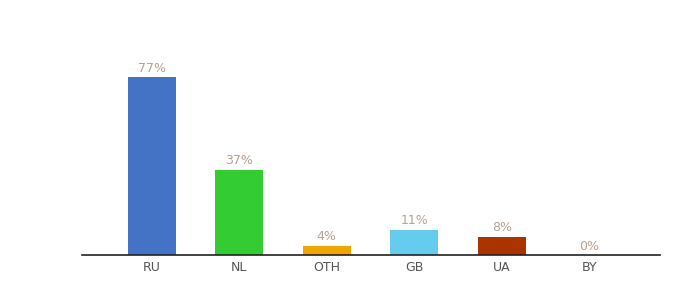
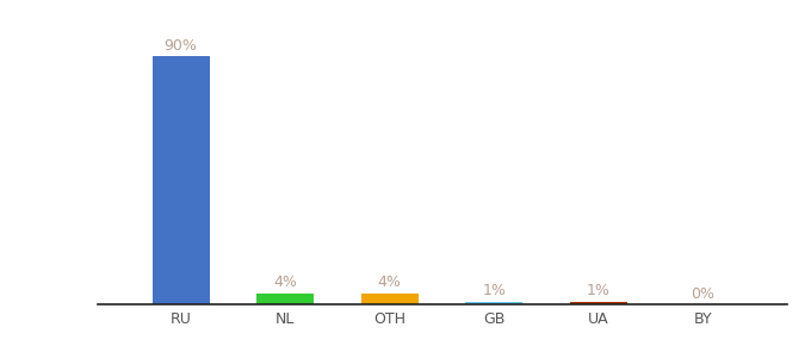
RU: 77% -> 90%
NL: 37% -> 4%
GB: 11% -> 1%
UA: 8% -> 1%
